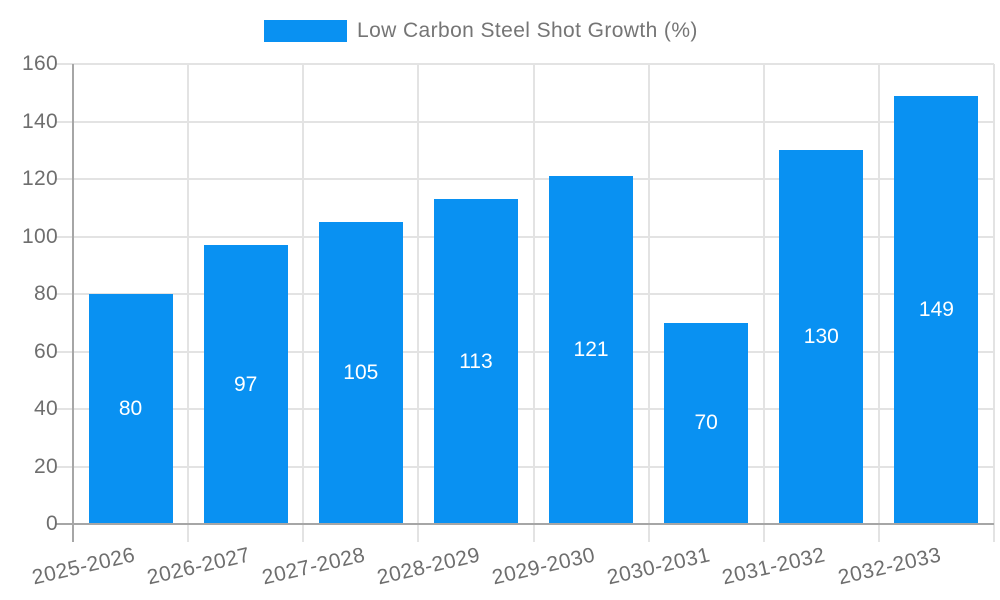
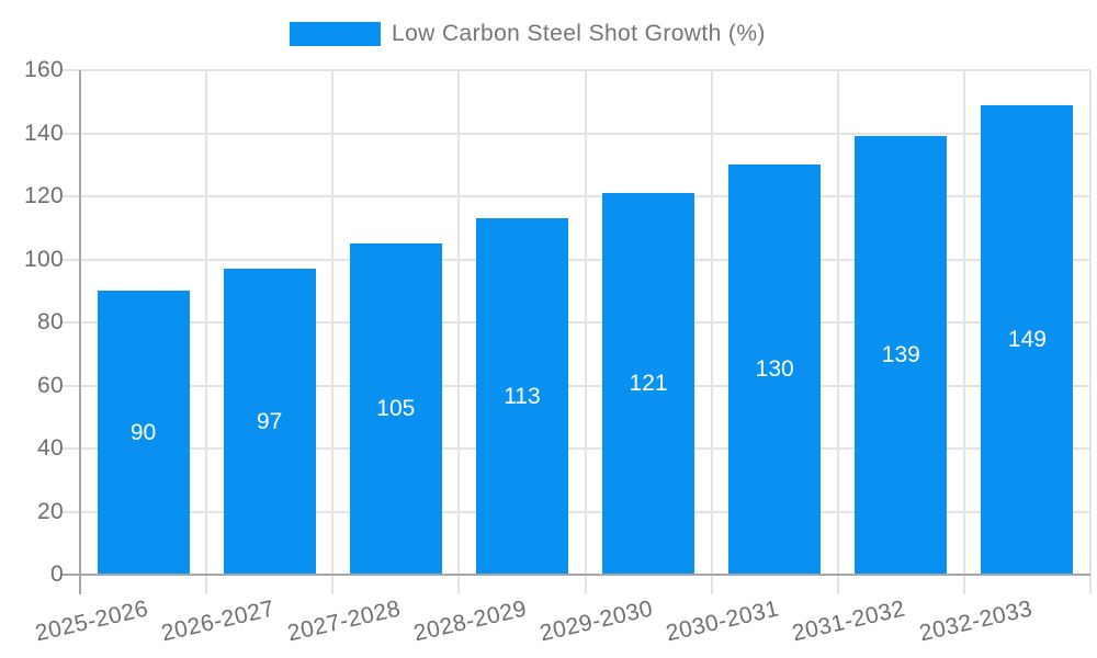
2025-2026: 80 -> 90
2030-2031: 70 -> 130
2031-2032: 130 -> 139
